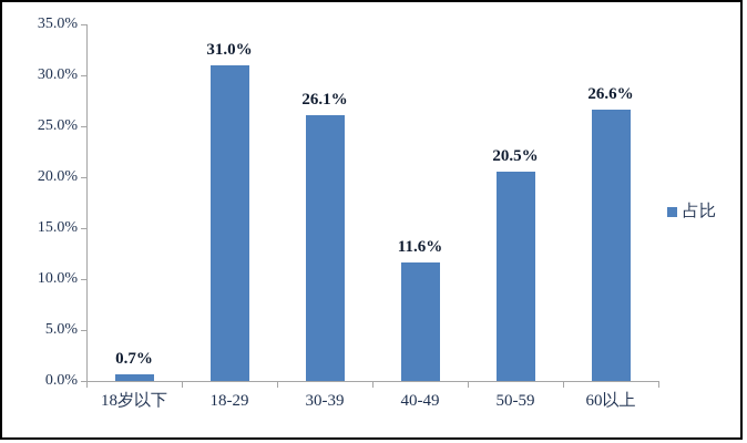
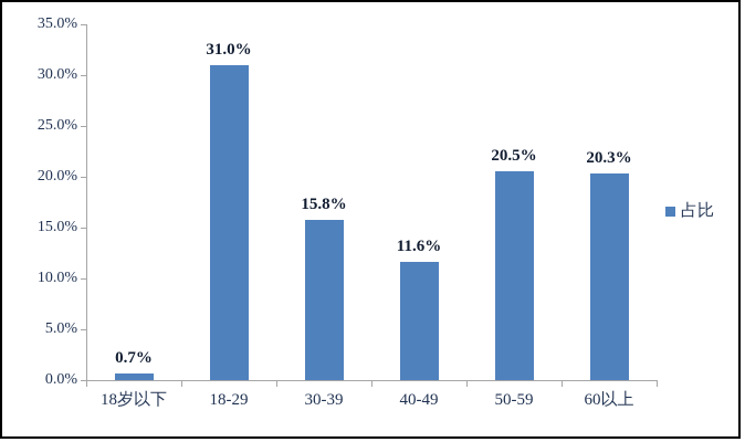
30-39: 26.1% -> 15.8%
60以上: 26.6% -> 20.3%
